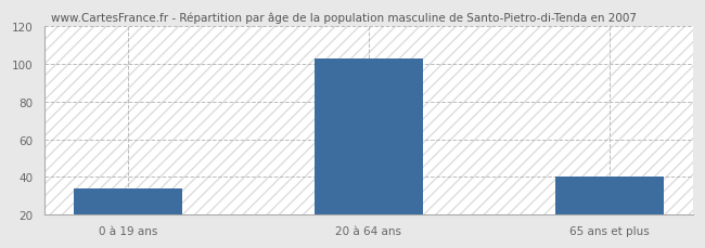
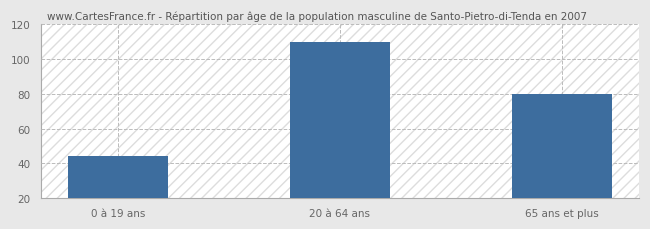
0 à 19 ans: 34 -> 44
20 à 64 ans: 103 -> 110
65 ans et plus: 40 -> 80
